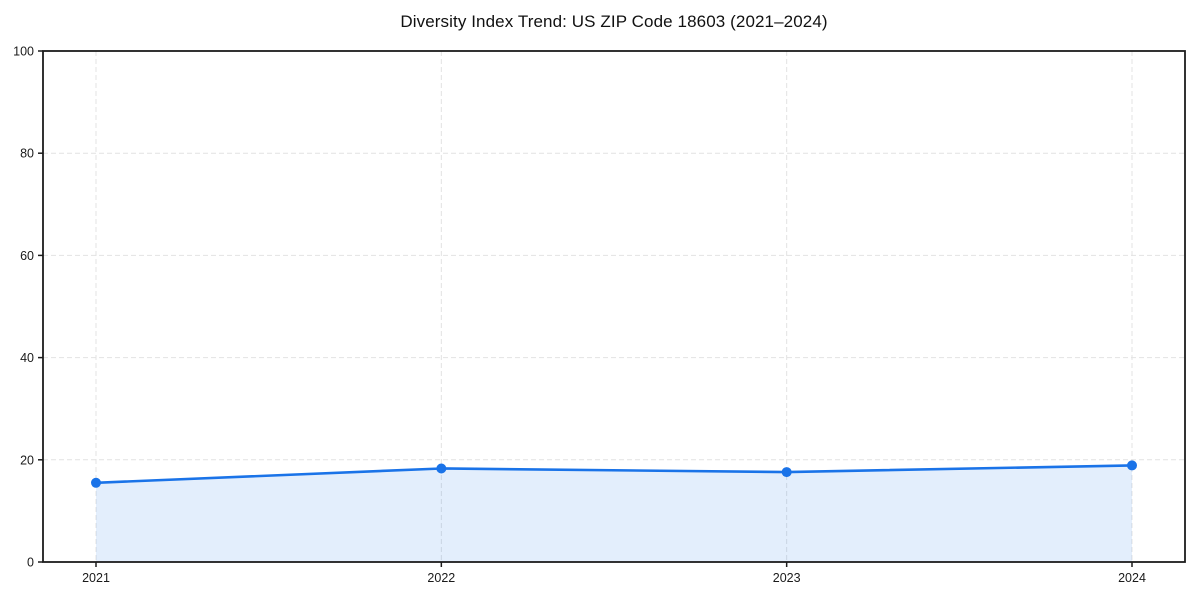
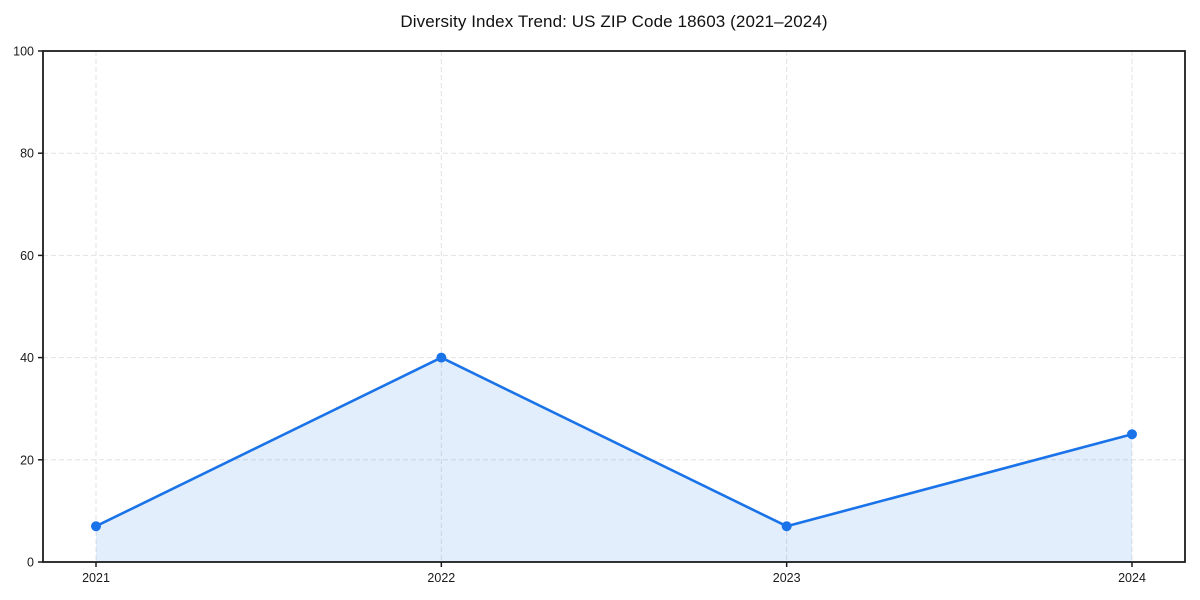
2021: 16 -> 7
2022: 18 -> 40
2023: 18 -> 7
2024: 19 -> 25
